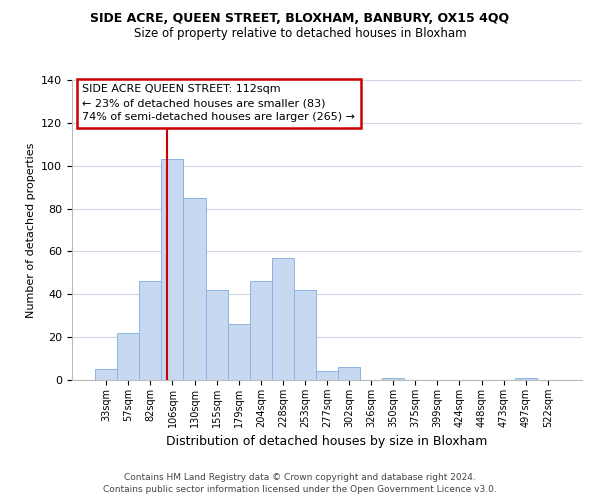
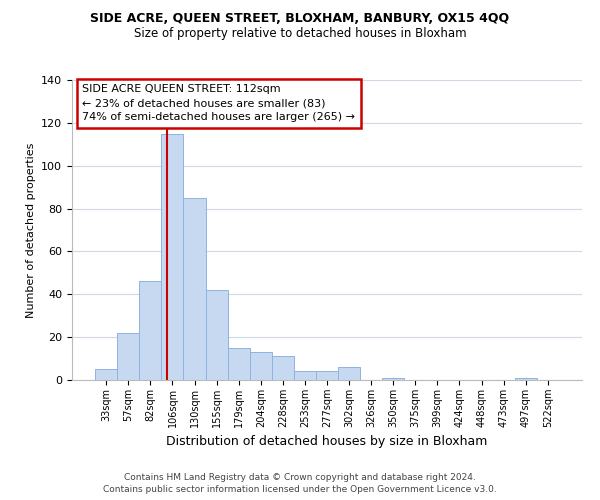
106sqm: 103 -> 115
179sqm: 26 -> 15
204sqm: 46 -> 13
228sqm: 57 -> 11
253sqm: 42 -> 4
